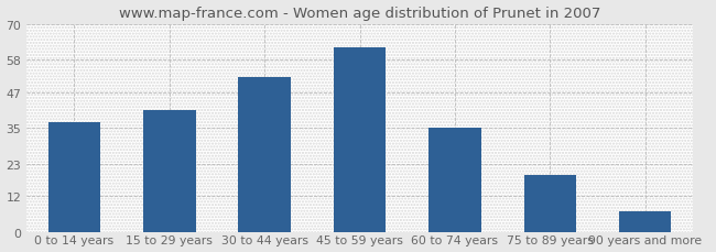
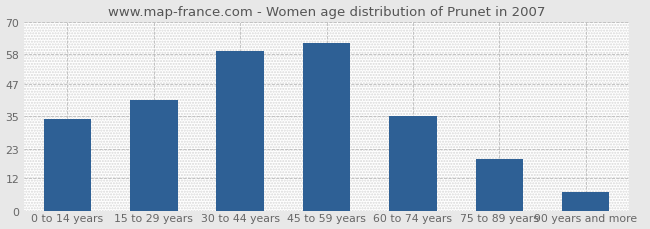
0 to 14 years: 37 -> 34
30 to 44 years: 52 -> 59
